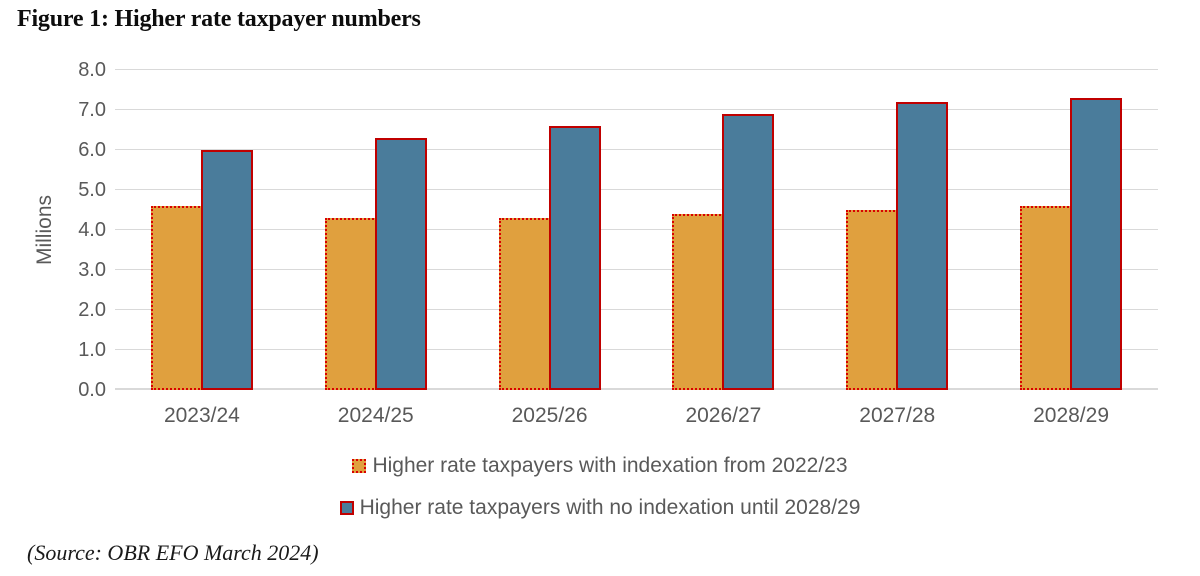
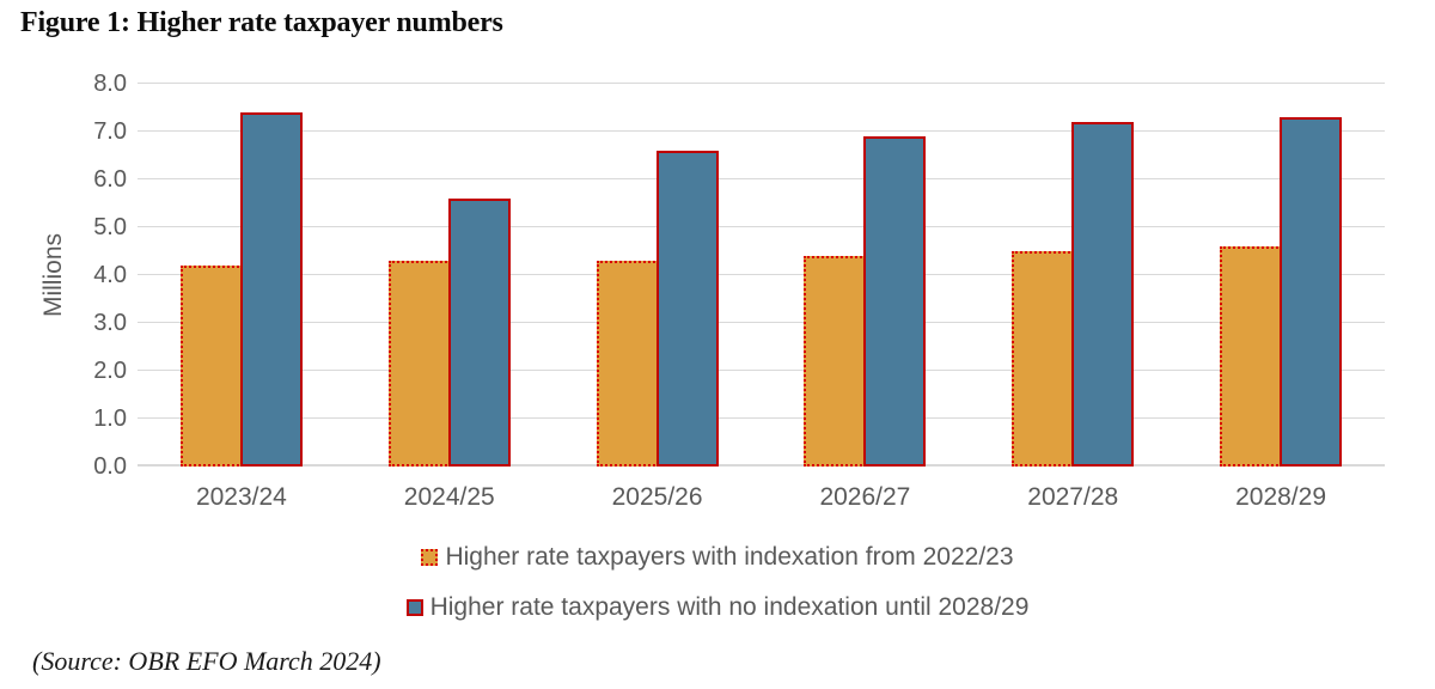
Higher rate taxpayers with indexation from 2022/23/2023/24: 4.6 -> 4.2
Higher rate taxpayers with no indexation until 2028/29/2023/24: 6.0 -> 7.4
Higher rate taxpayers with no indexation until 2028/29/2024/25: 6.3 -> 5.6
